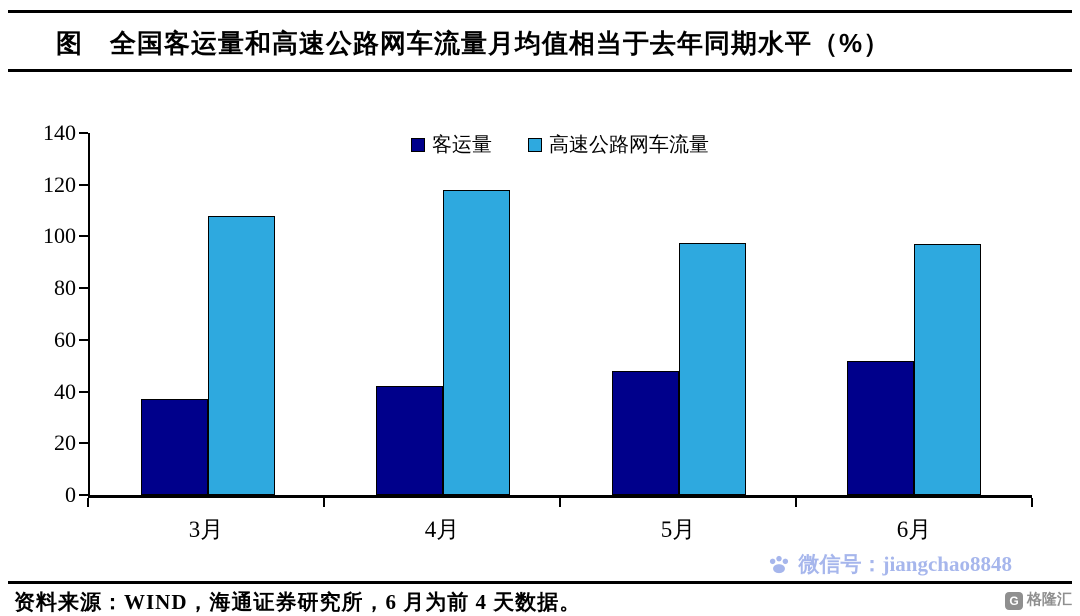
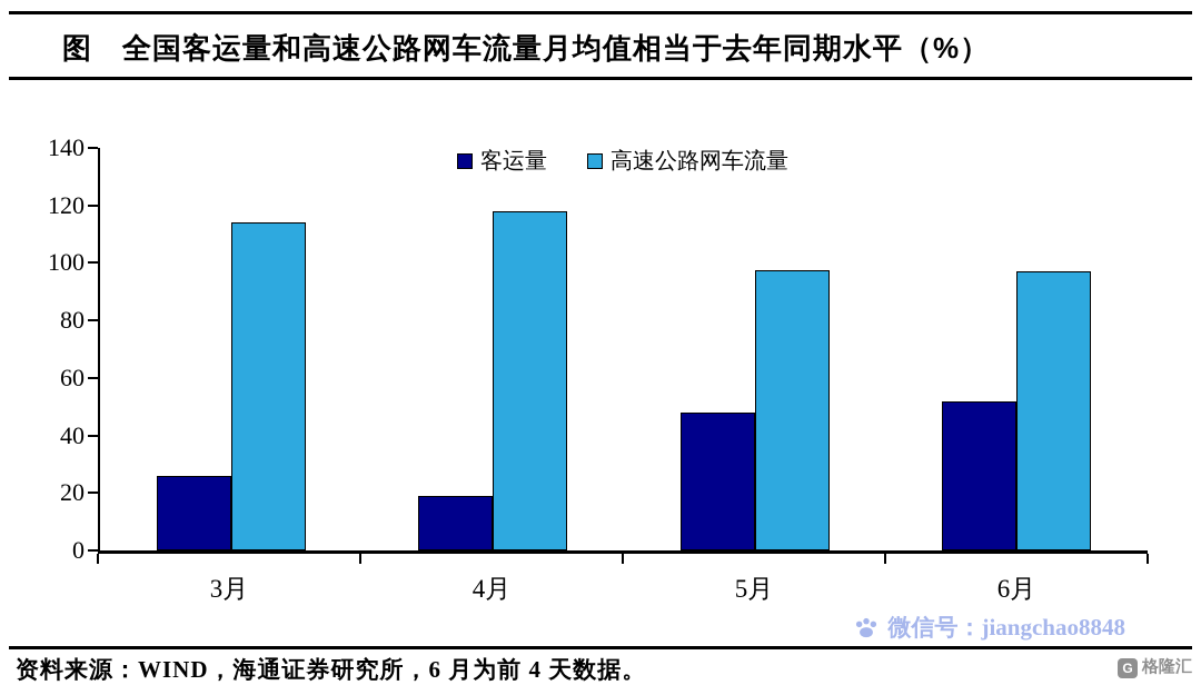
客运量/3月: 37 -> 26
高速公路网车流量/3月: 108 -> 114
客运量/4月: 42 -> 19
